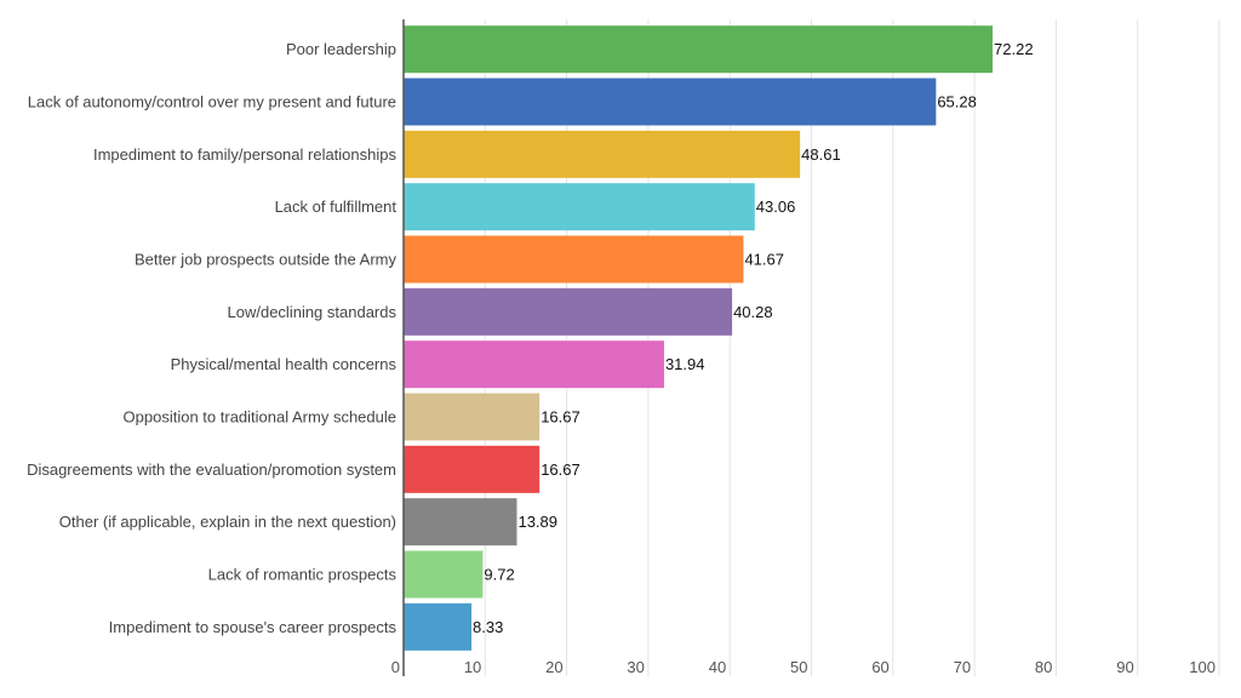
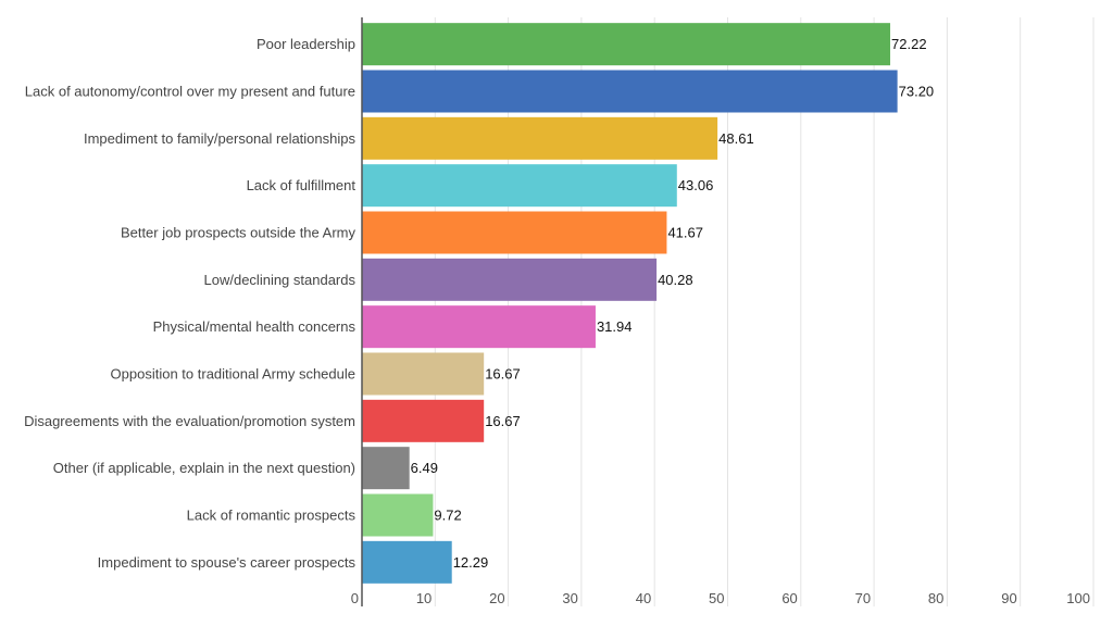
Lack of autonomy/control over my present and future: 65.28 -> 73.20
Other (if applicable, explain in the next question): 13.89 -> 6.49
Impediment to spouse's career prospects: 8.33 -> 12.29
